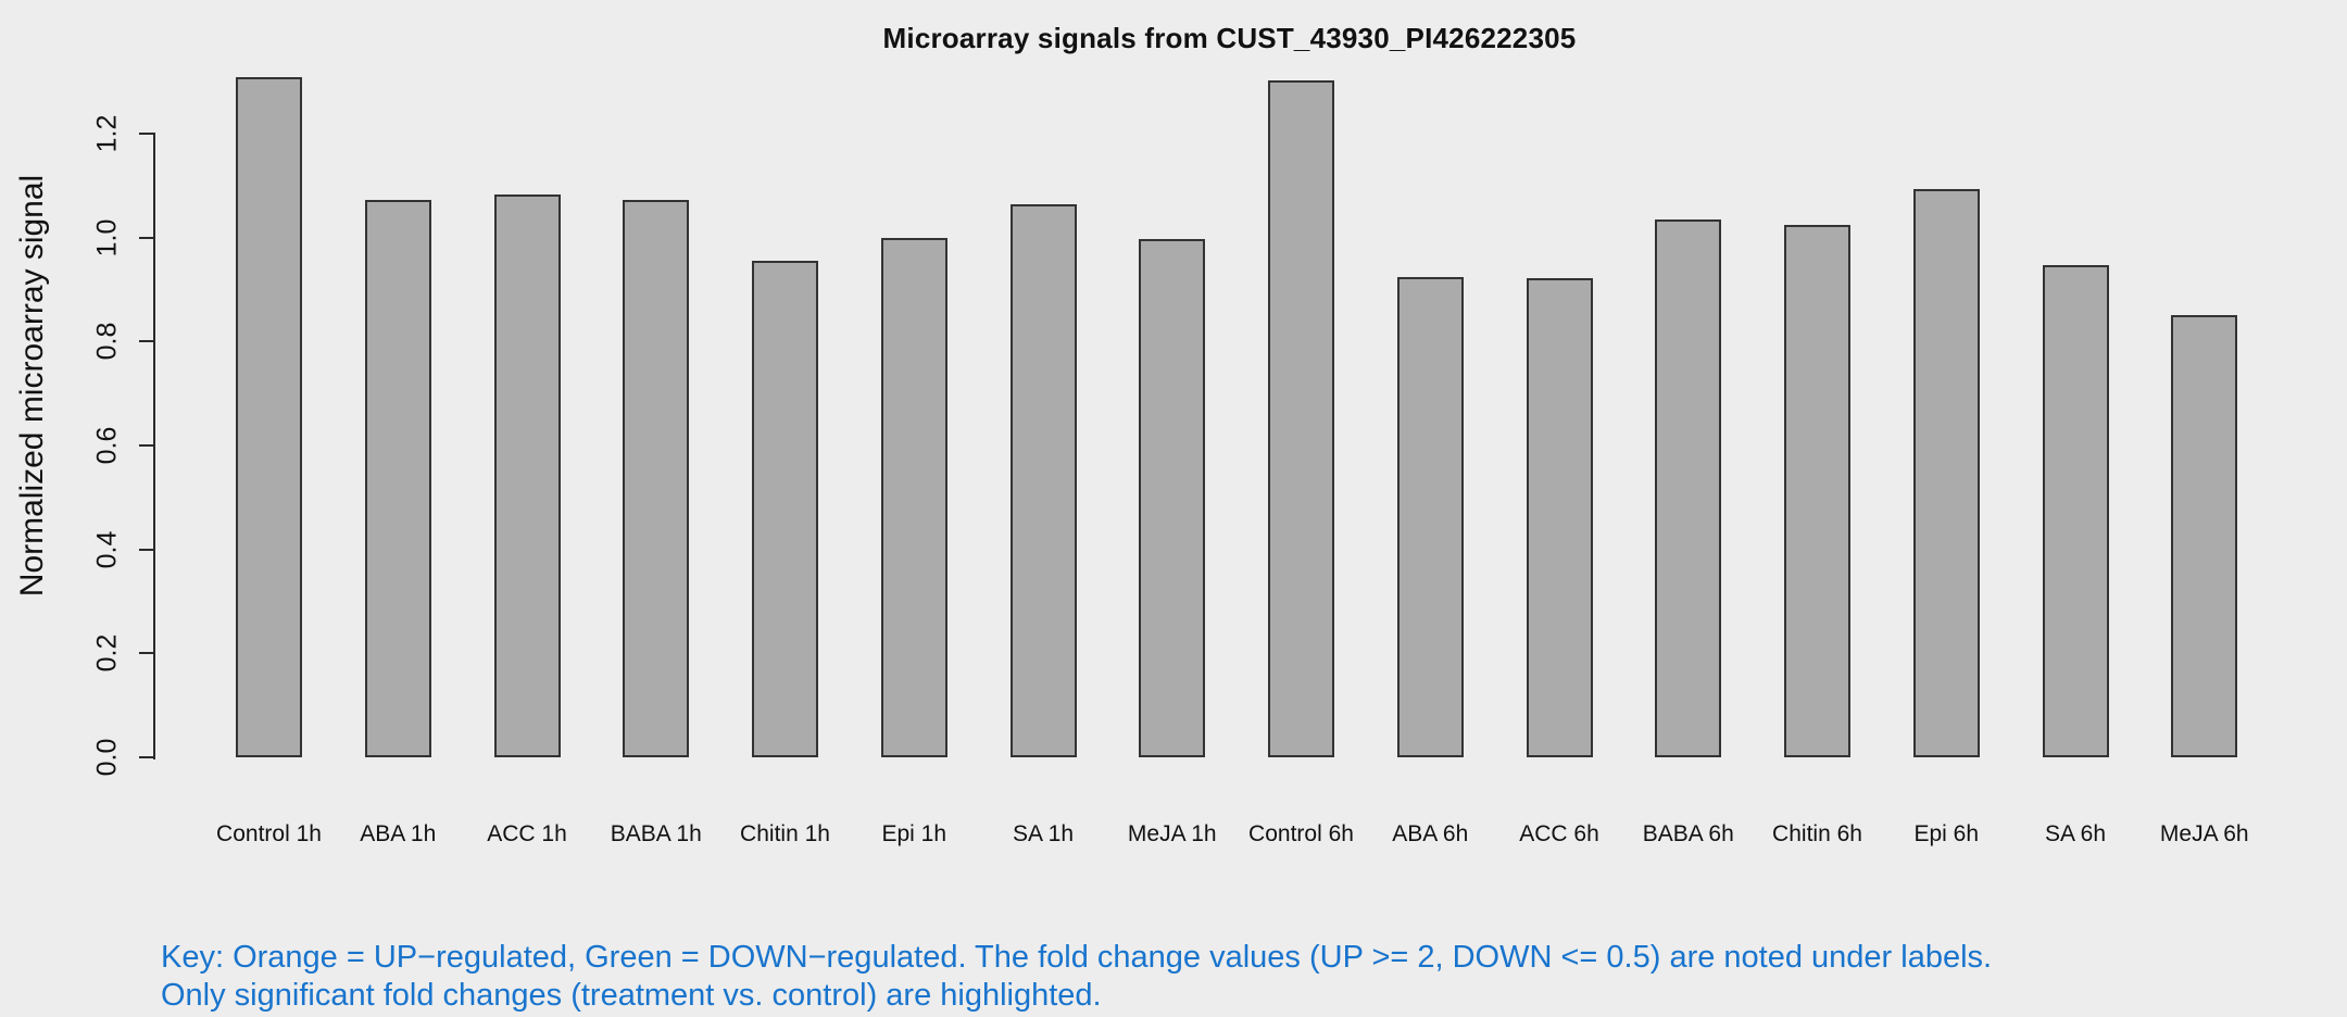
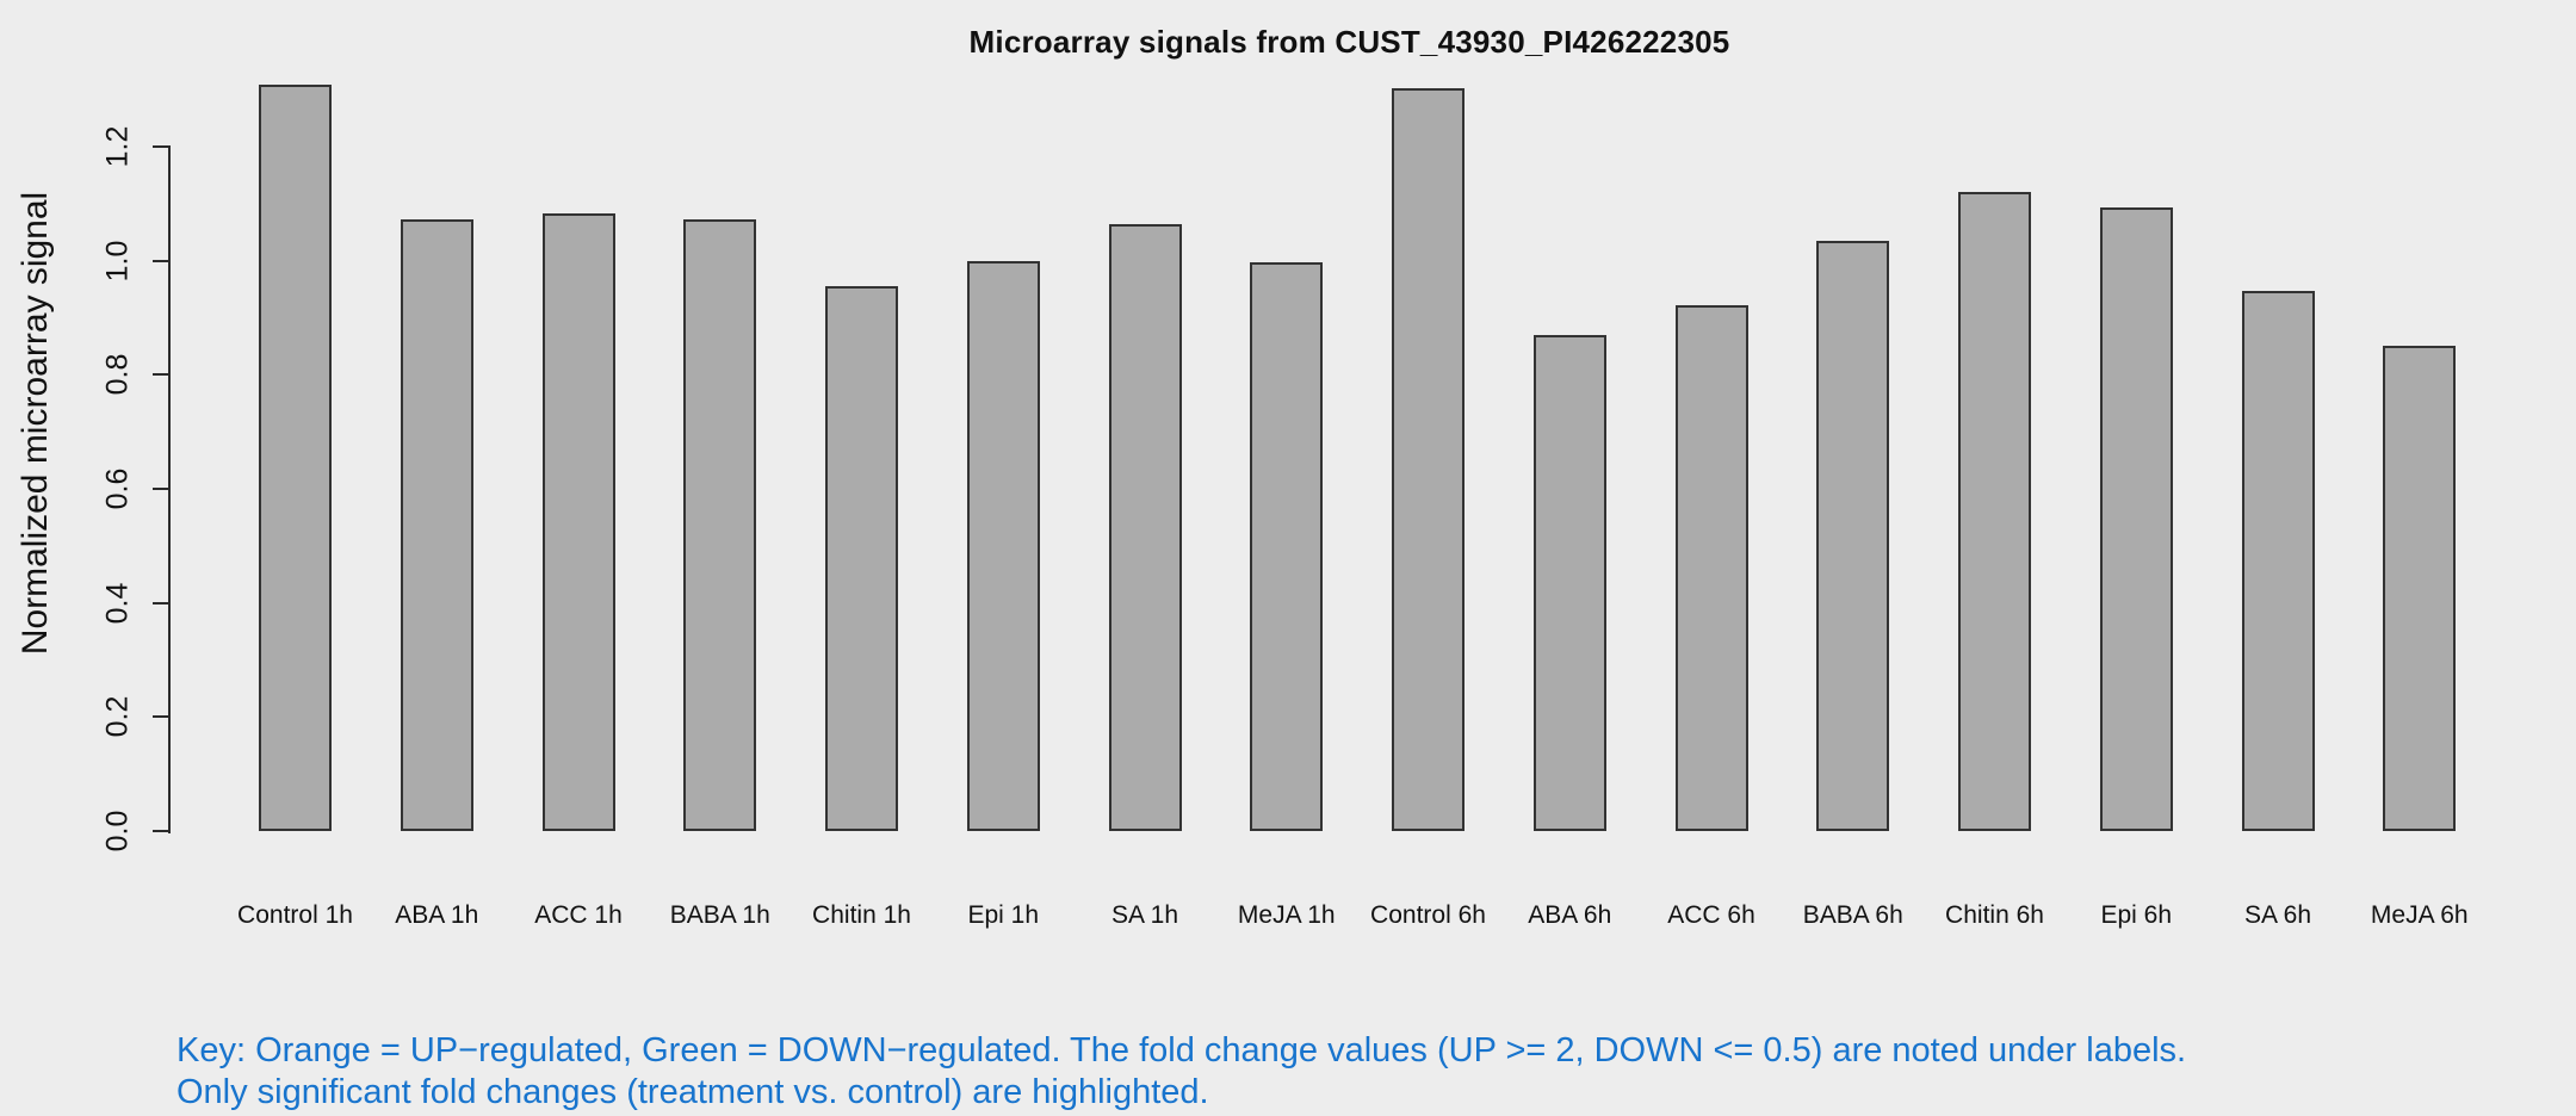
ABA 6h: 0.93 -> 0.87
Chitin 6h: 1.02 -> 1.12
